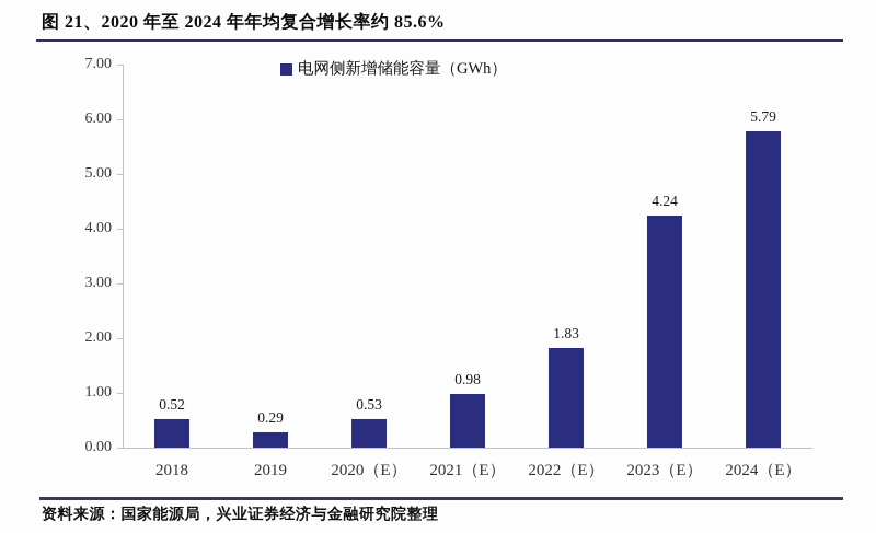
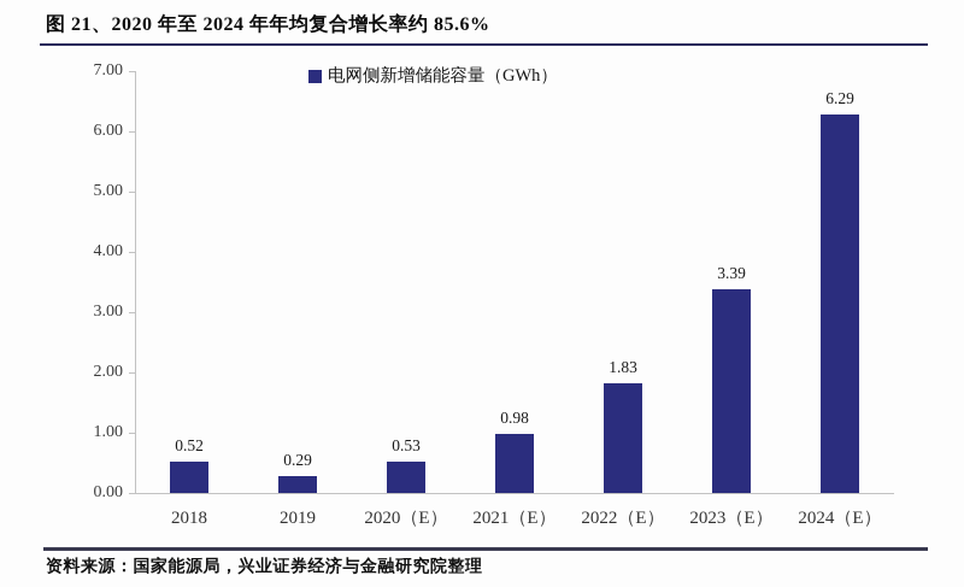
2023（E）: 4.24 -> 3.39
2024（E）: 5.79 -> 6.29
